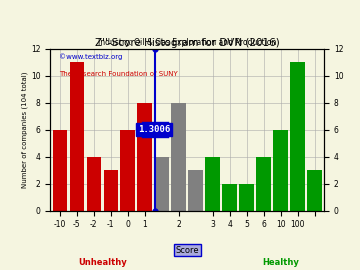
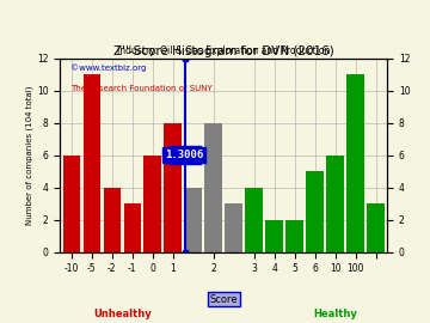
6: 4 -> 5
